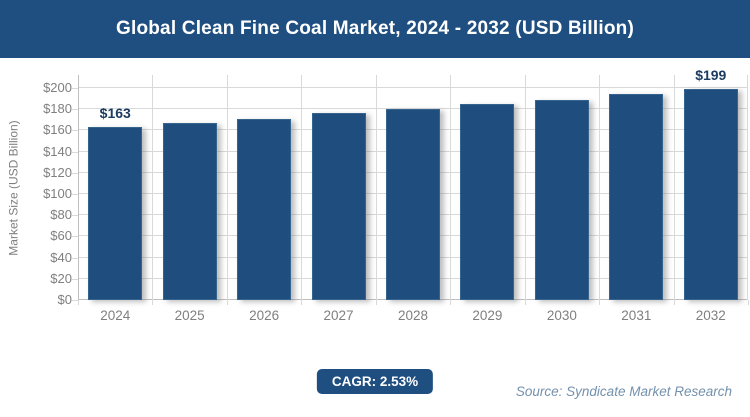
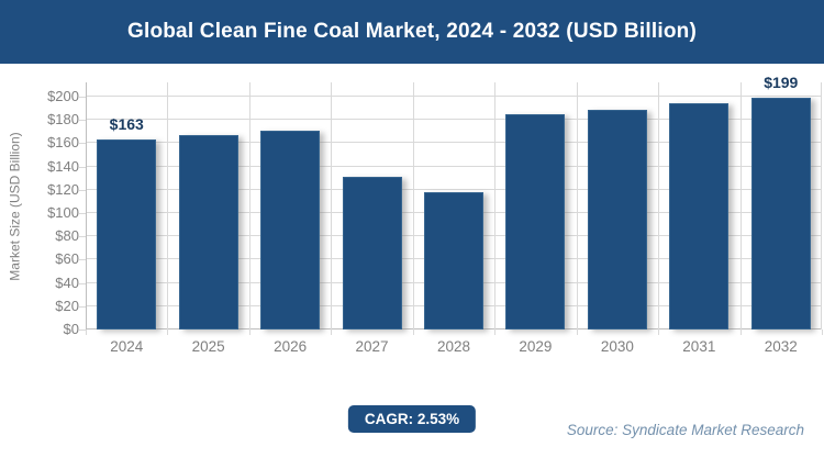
2027: $176 -> $131
2028: $180 -> $118
